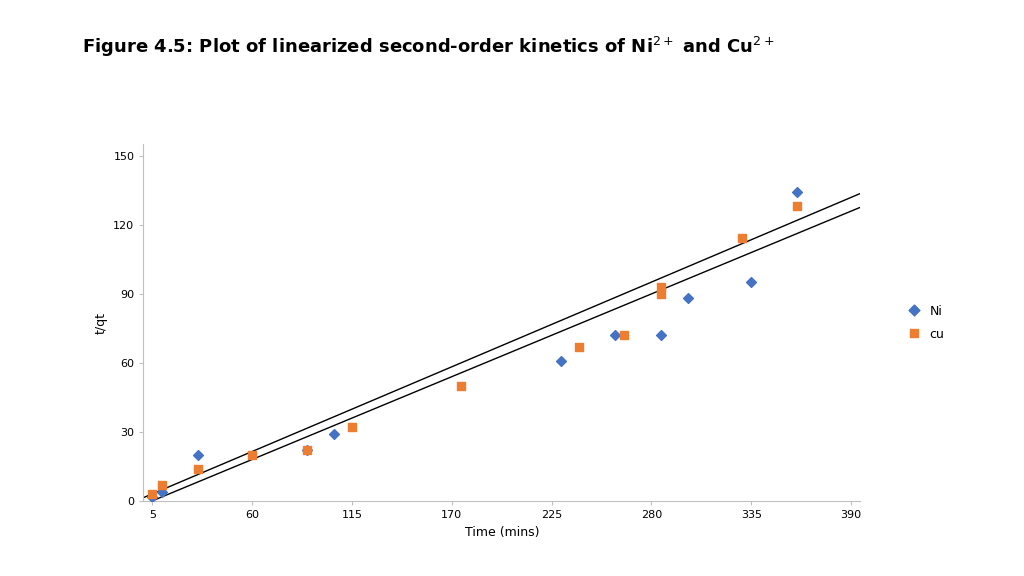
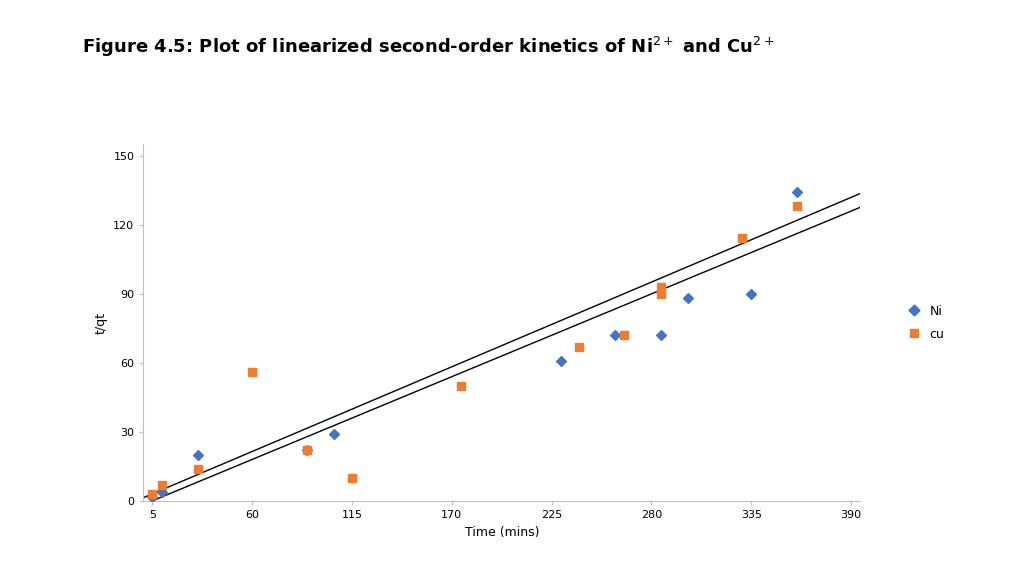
cu/60: 20 -> 56
cu/115: 32 -> 10
Ni/335: 95 -> 90
